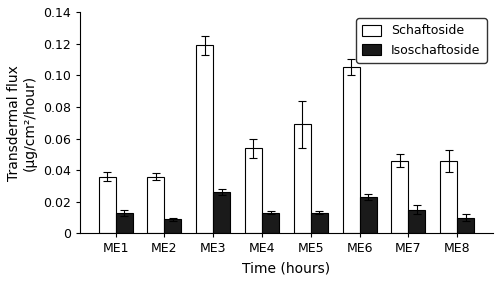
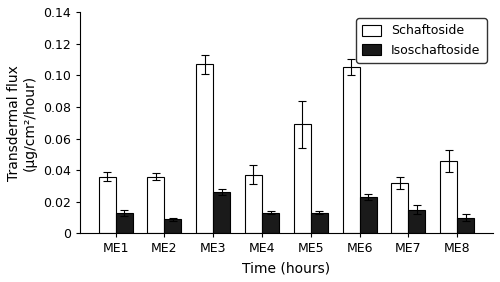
Schaftoside/ME3: 0.119 -> 0.107
Schaftoside/ME4: 0.054 -> 0.037
Schaftoside/ME7: 0.046 -> 0.032
